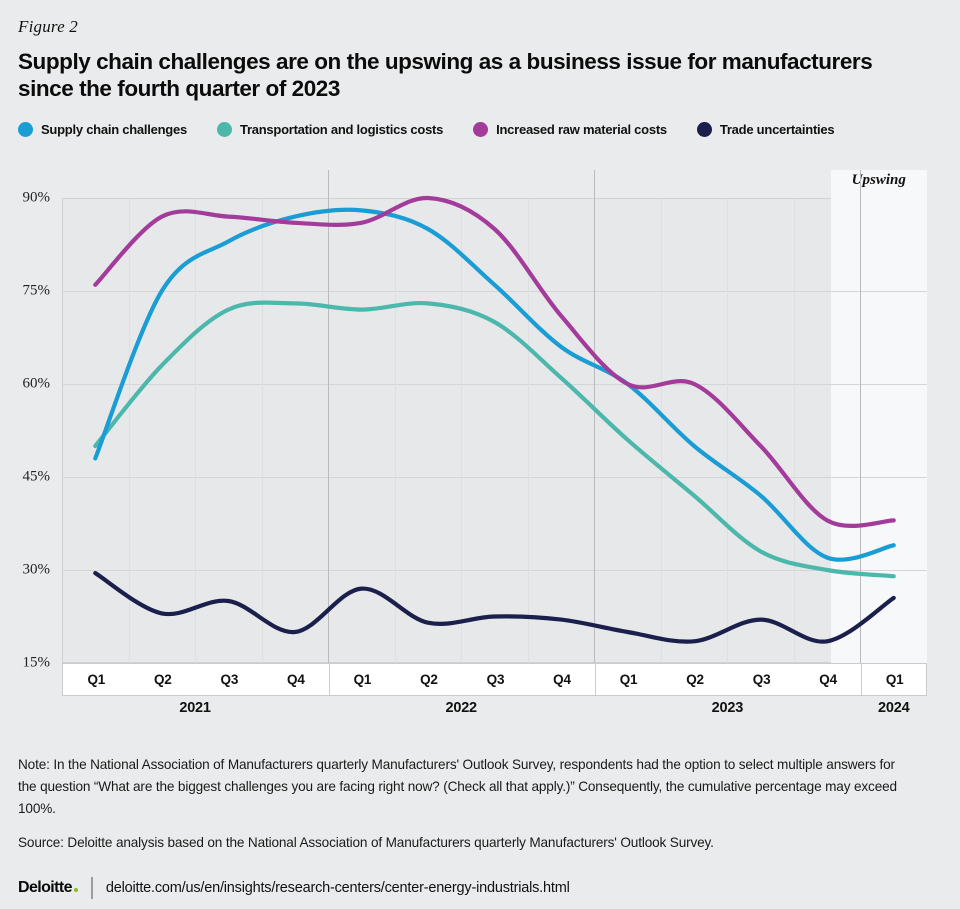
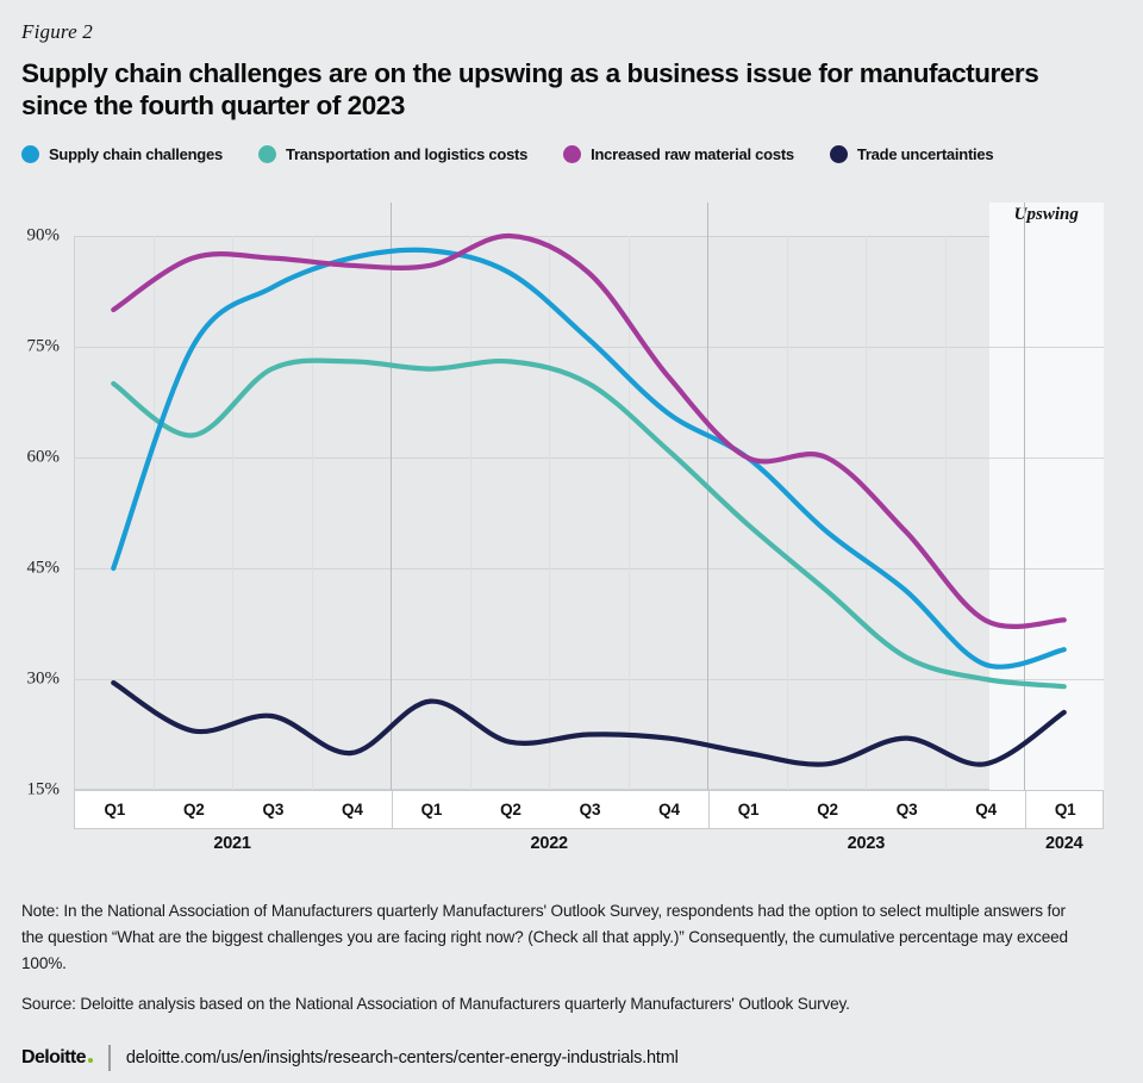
Supply chain challenges/Q1 2021: 48% -> 45%
Transportation and logistics costs/Q1 2021: 50% -> 70%
Increased raw material costs/Q1 2021: 76% -> 80%
